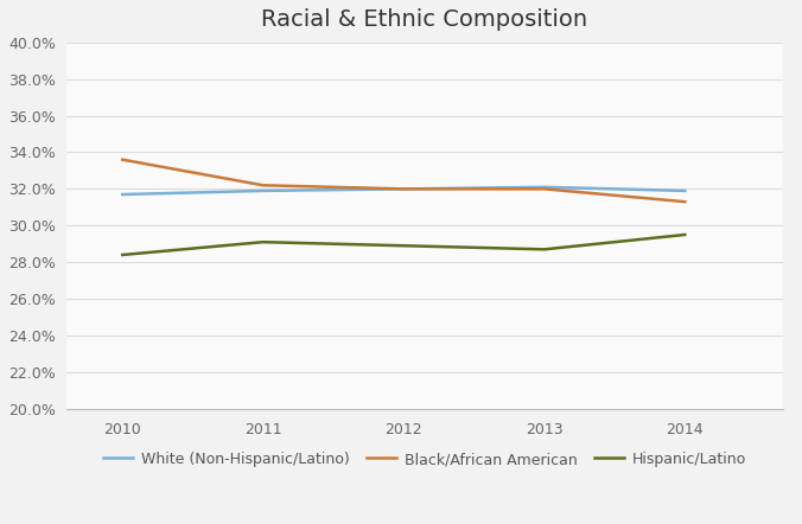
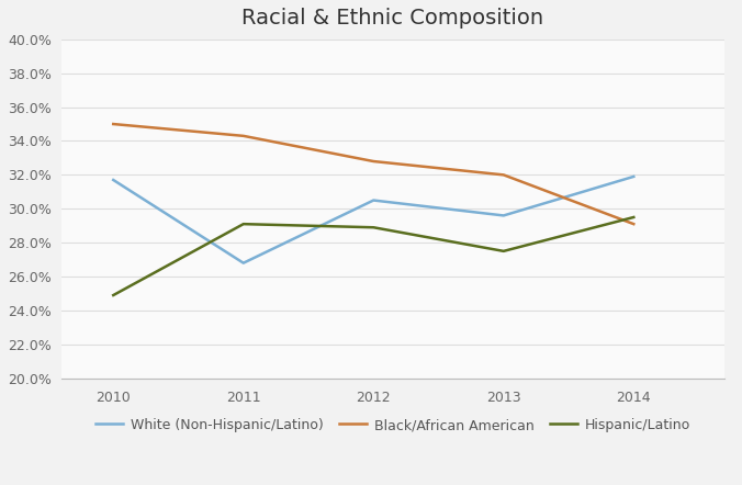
Black/African American/2010: 33.6% -> 35.0%
Hispanic/Latino/2010: 28.4% -> 24.9%
White (Non-Hispanic/Latino)/2011: 31.9% -> 26.8%
Black/African American/2011: 32.2% -> 34.3%
White (Non-Hispanic/Latino)/2012: 32.0% -> 30.5%
Black/African American/2012: 32.0% -> 32.8%
White (Non-Hispanic/Latino)/2013: 32.1% -> 29.6%
Hispanic/Latino/2013: 28.7% -> 27.5%
Black/African American/2014: 31.3% -> 29.1%
